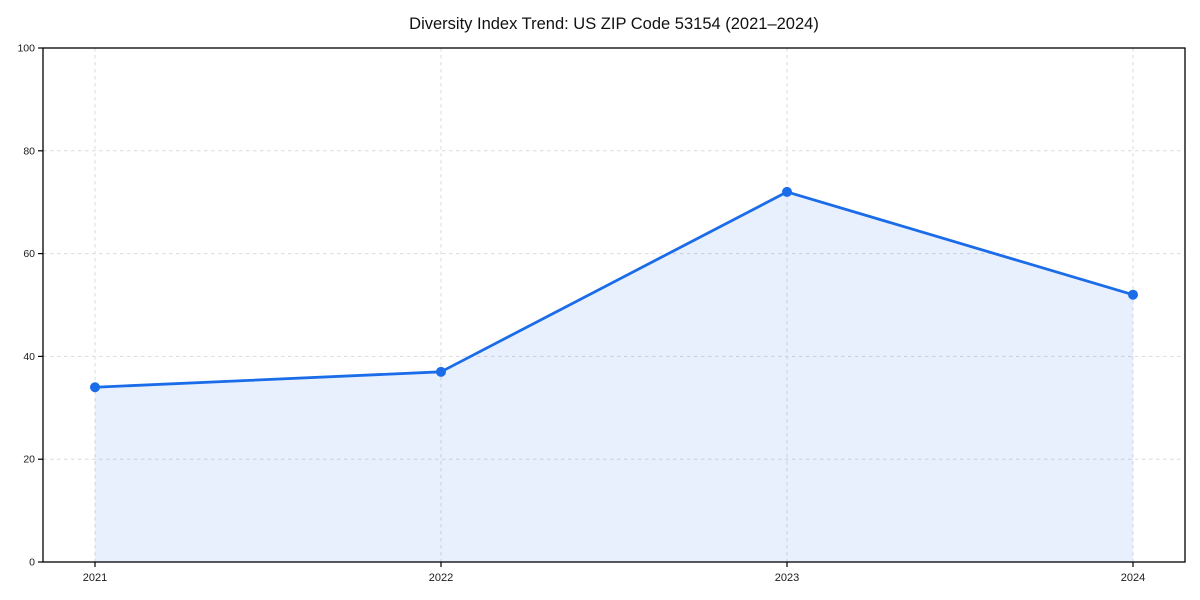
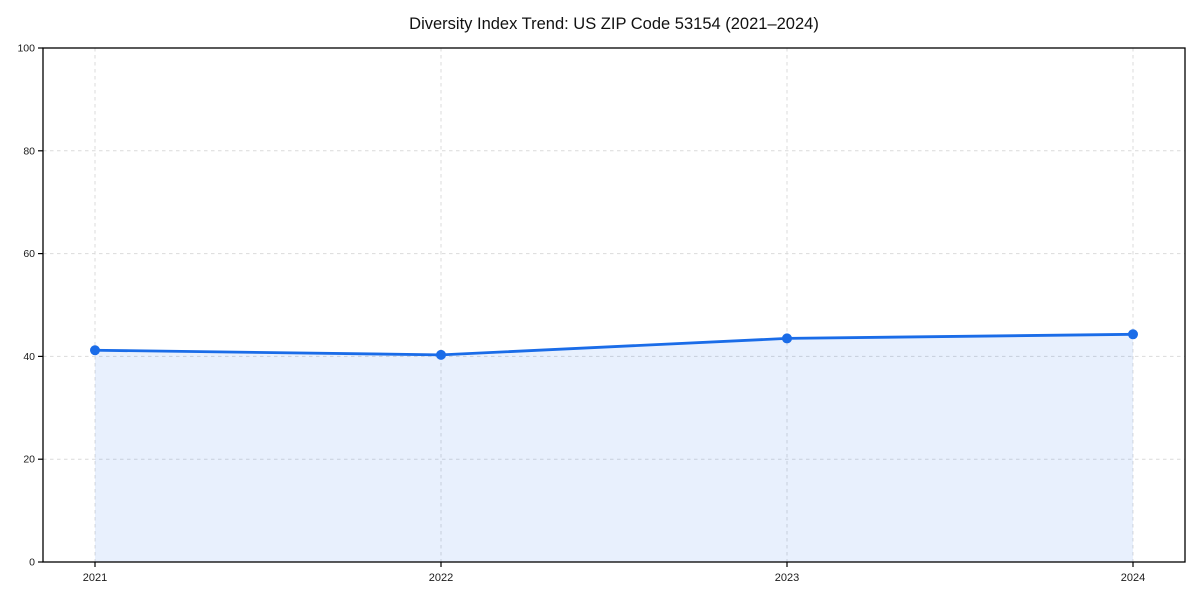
2021: 34 -> 41
2022: 37 -> 40
2023: 72 -> 44
2024: 52 -> 44
